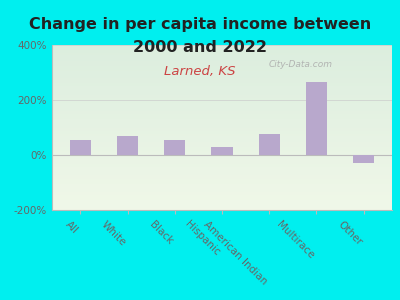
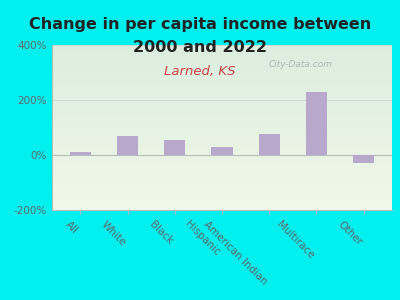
All: 55% -> 10%
Multirace: 265% -> 230%
